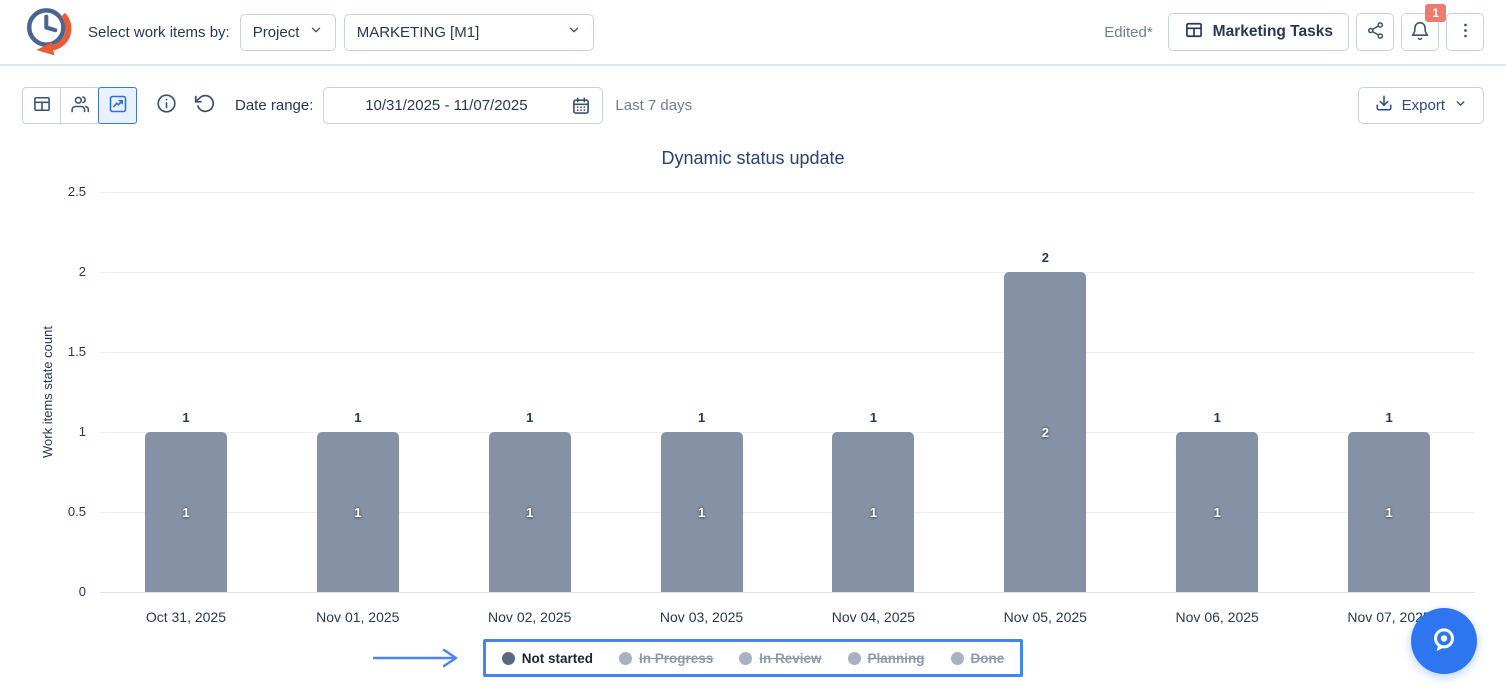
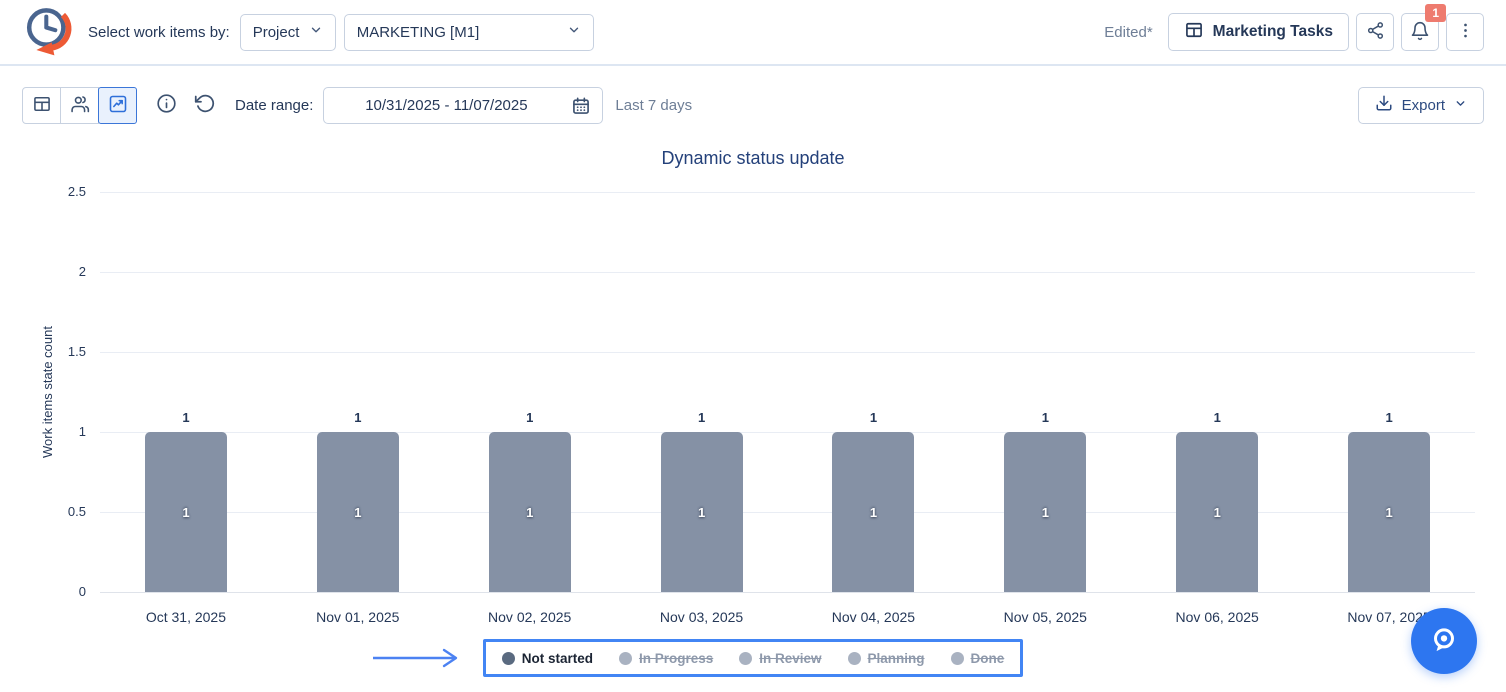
Nov 05, 2025: 2 -> 1
